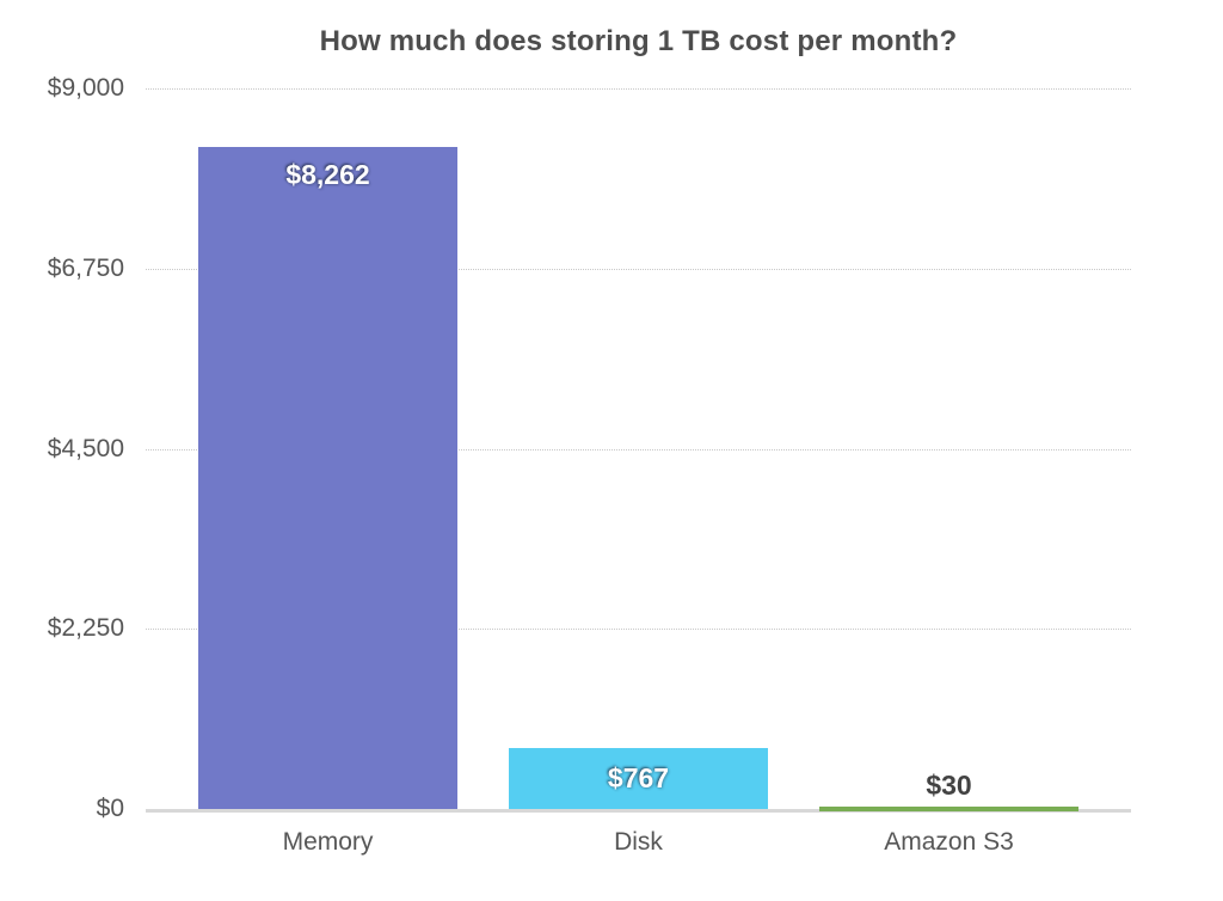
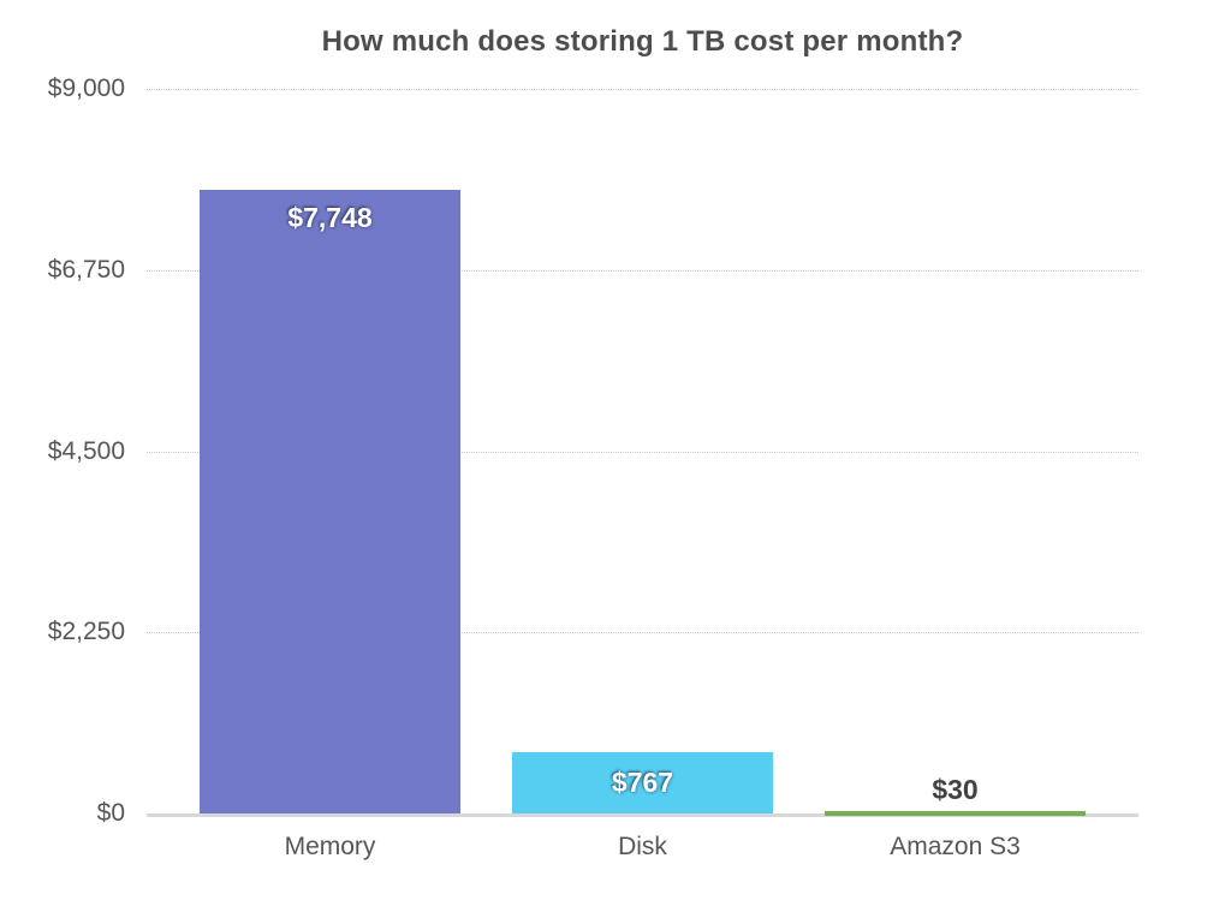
Memory: $8,262 -> $7,748
